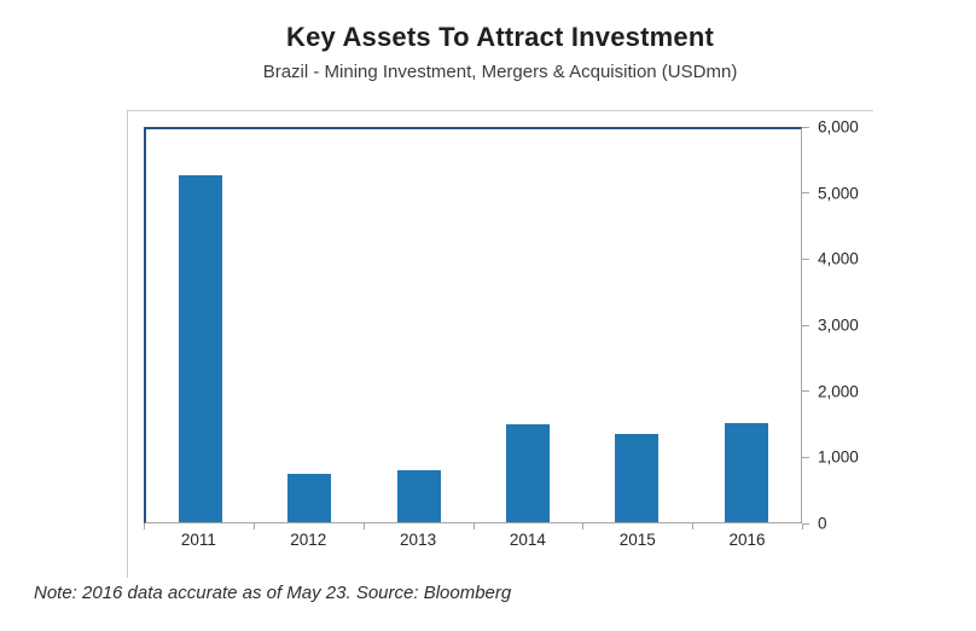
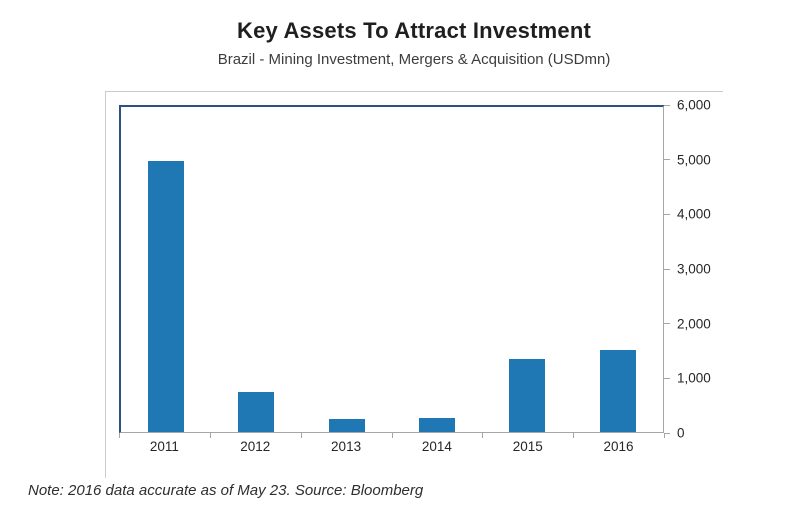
2011: 5300 -> 5000
2013: 800 -> 200
2014: 1500 -> 300
